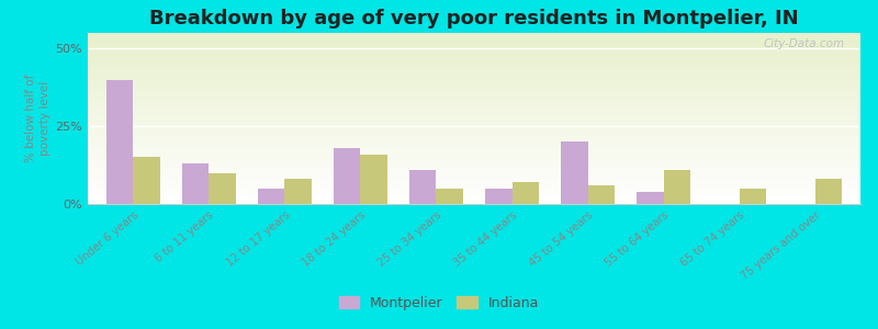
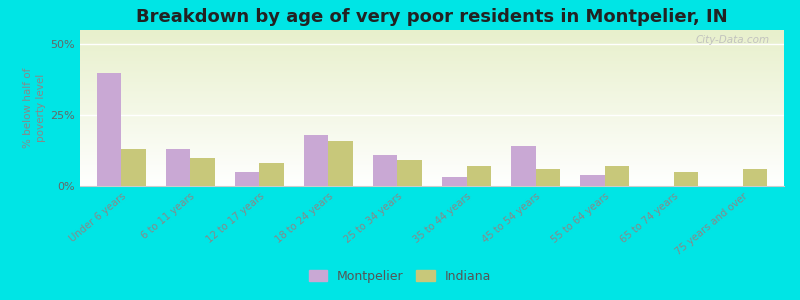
Indiana/Under 6 years: 15% -> 13%
Indiana/25 to 34 years: 5% -> 9%
Montpelier/35 to 44 years: 5% -> 3%
Montpelier/45 to 54 years: 20% -> 14%
Indiana/55 to 64 years: 11% -> 7%
Indiana/75 years and over: 8% -> 6%
